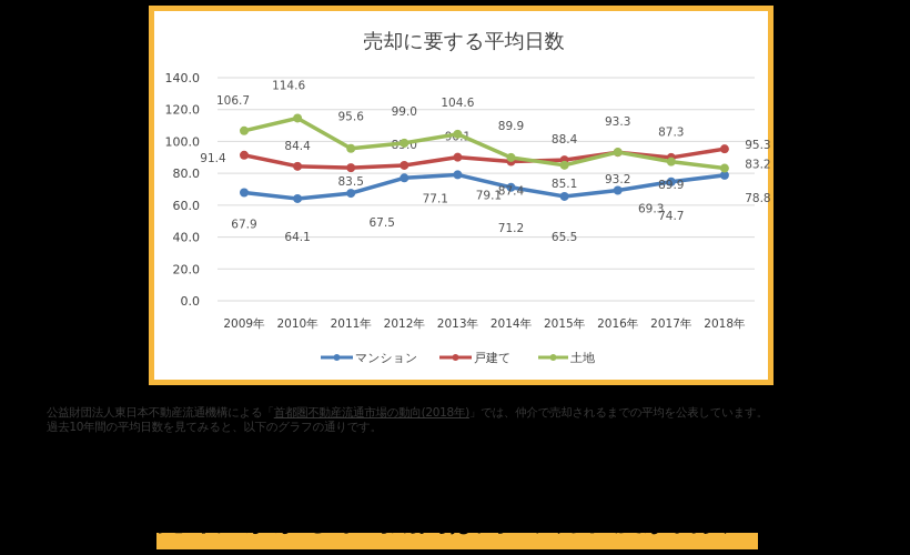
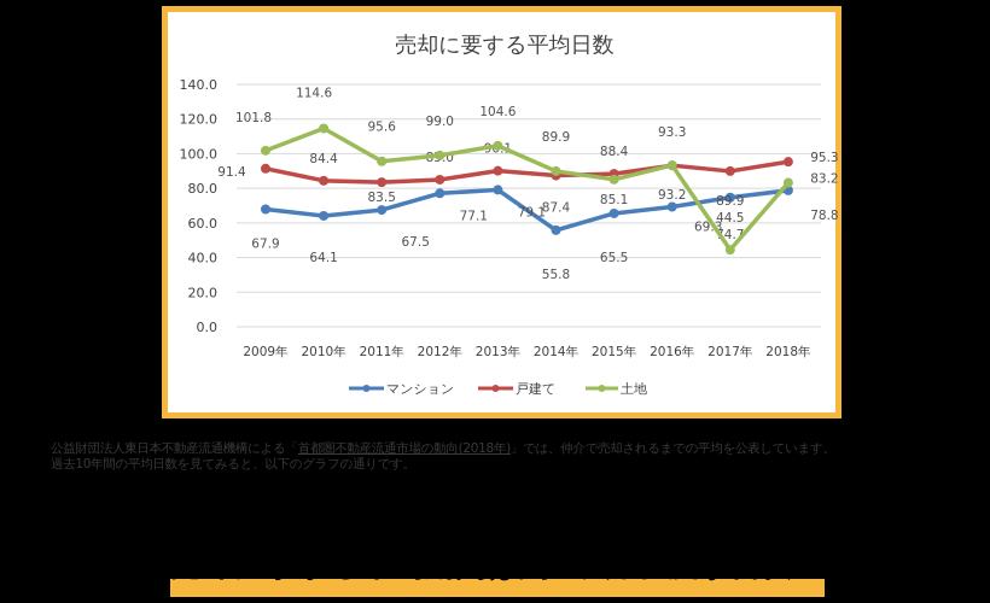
土地/2009年: 106.7 -> 101.8
マンション/2014年: 71.2 -> 55.8
土地/2017年: 87.3 -> 44.5
